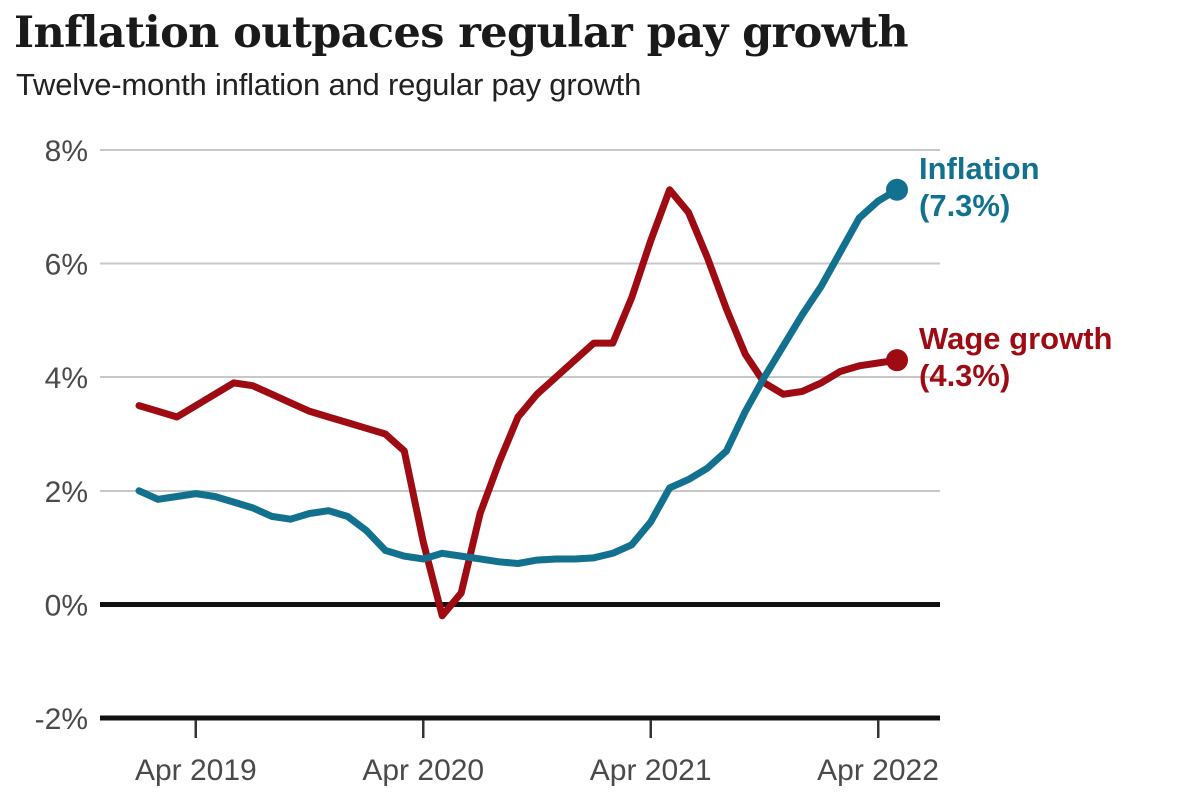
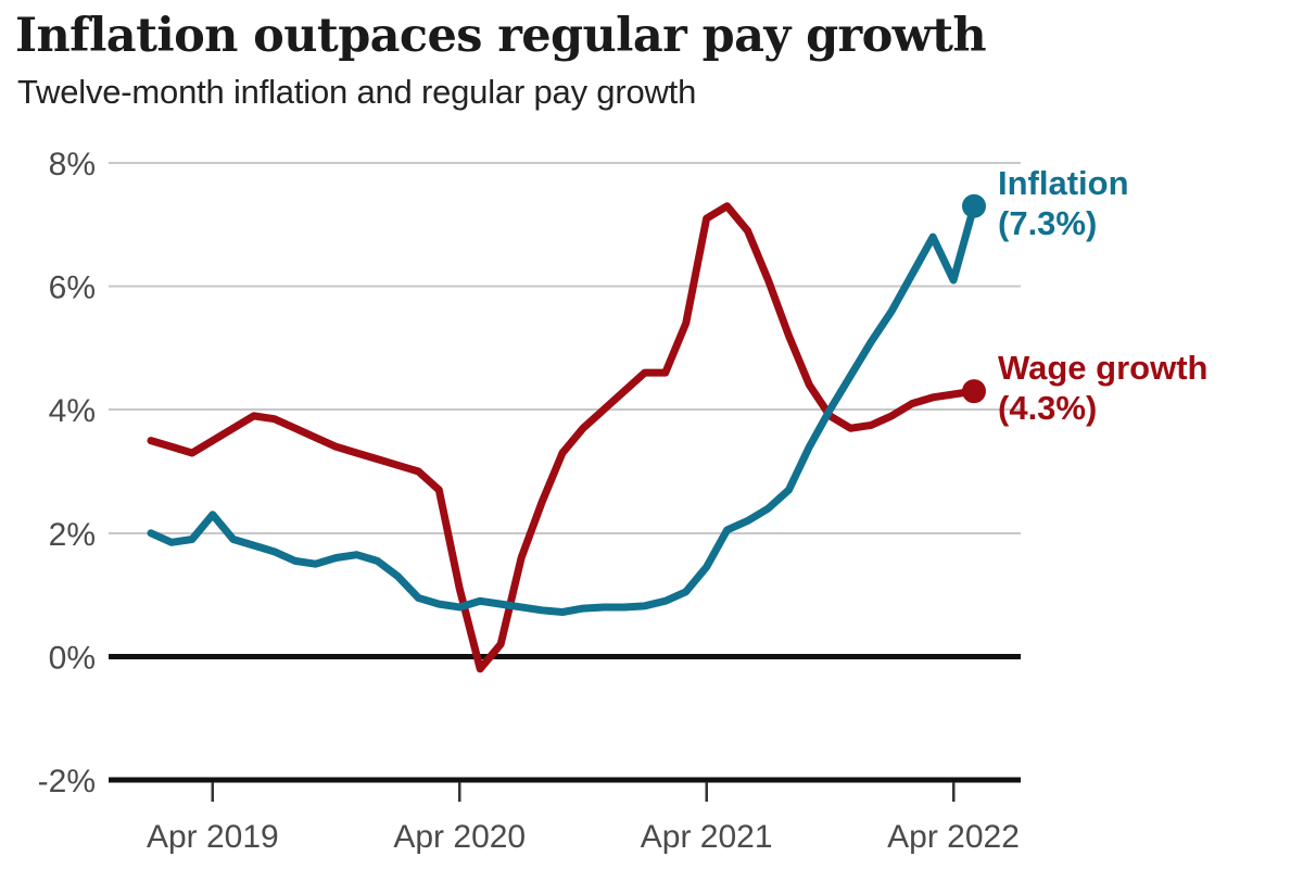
Inflation/Apr 2019: 1.9% -> 2.3%
Wage growth/Apr 2021: 6.4% -> 7.1%
Inflation/Apr 2022: 7.1% -> 6.1%
